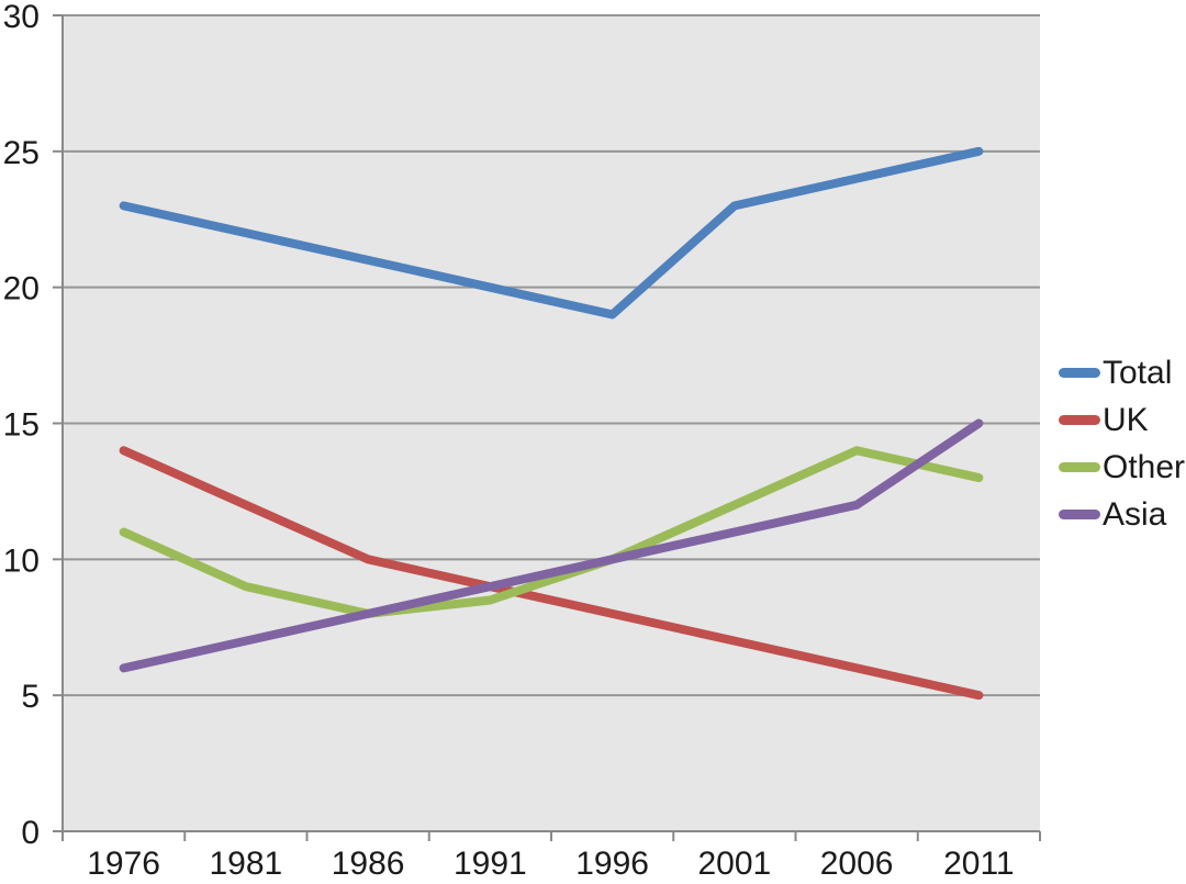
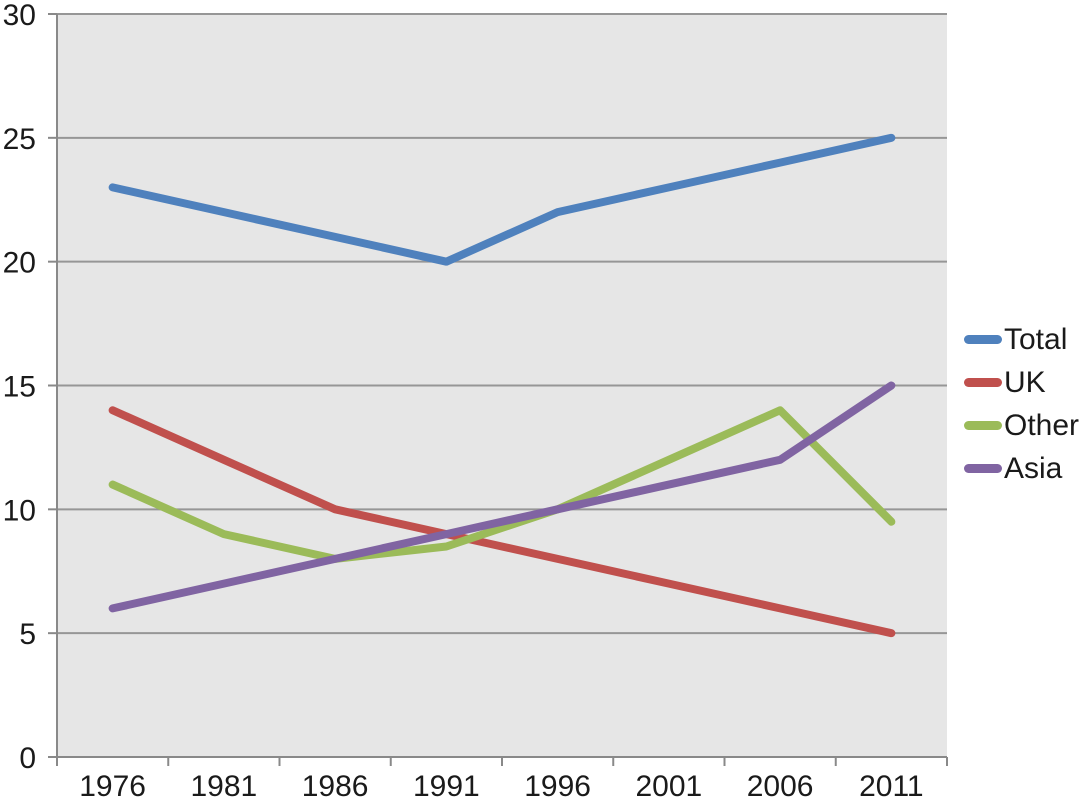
Total/1996: 19 -> 22
Other/2011: 13.0 -> 9.5
